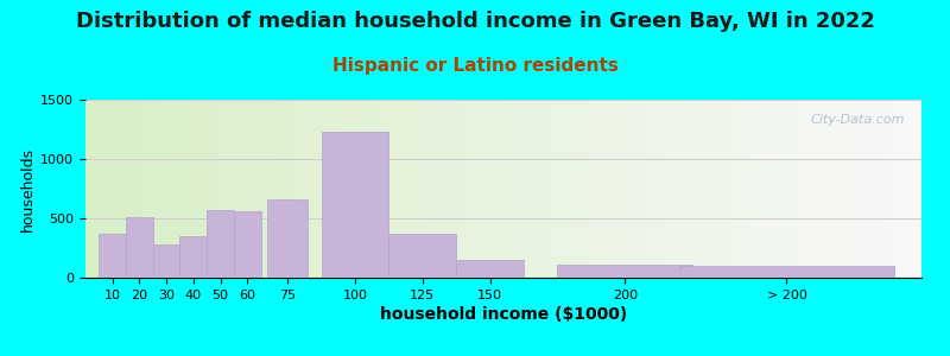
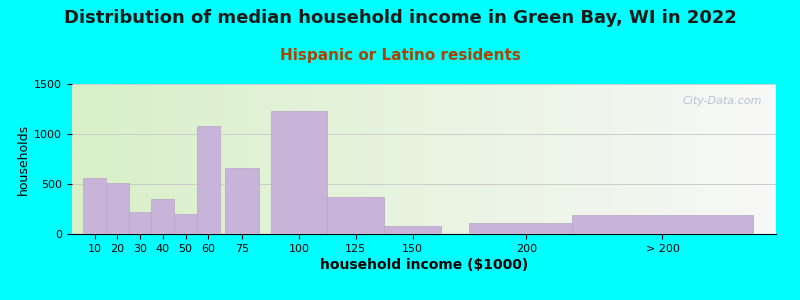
10: 370 -> 560
30: 280 -> 220
50: 580 -> 200
60: 560 -> 1080
150: 160 -> 80
> 200: 100 -> 190
